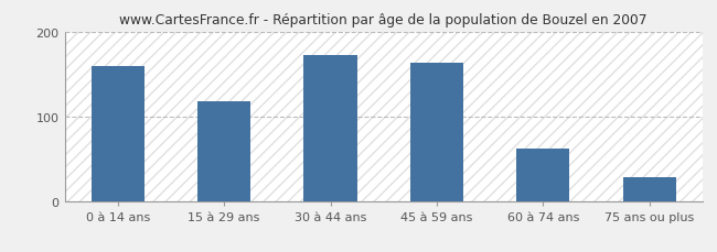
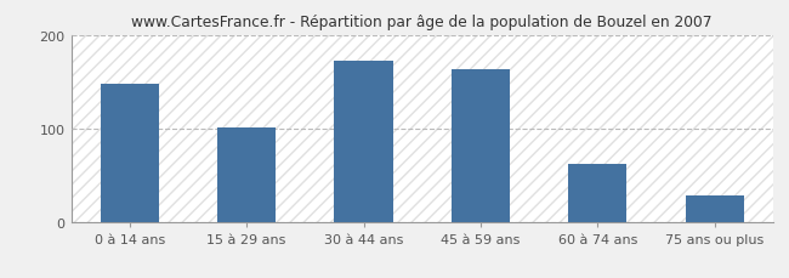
0 à 14 ans: 160 -> 148
15 à 29 ans: 118 -> 101
